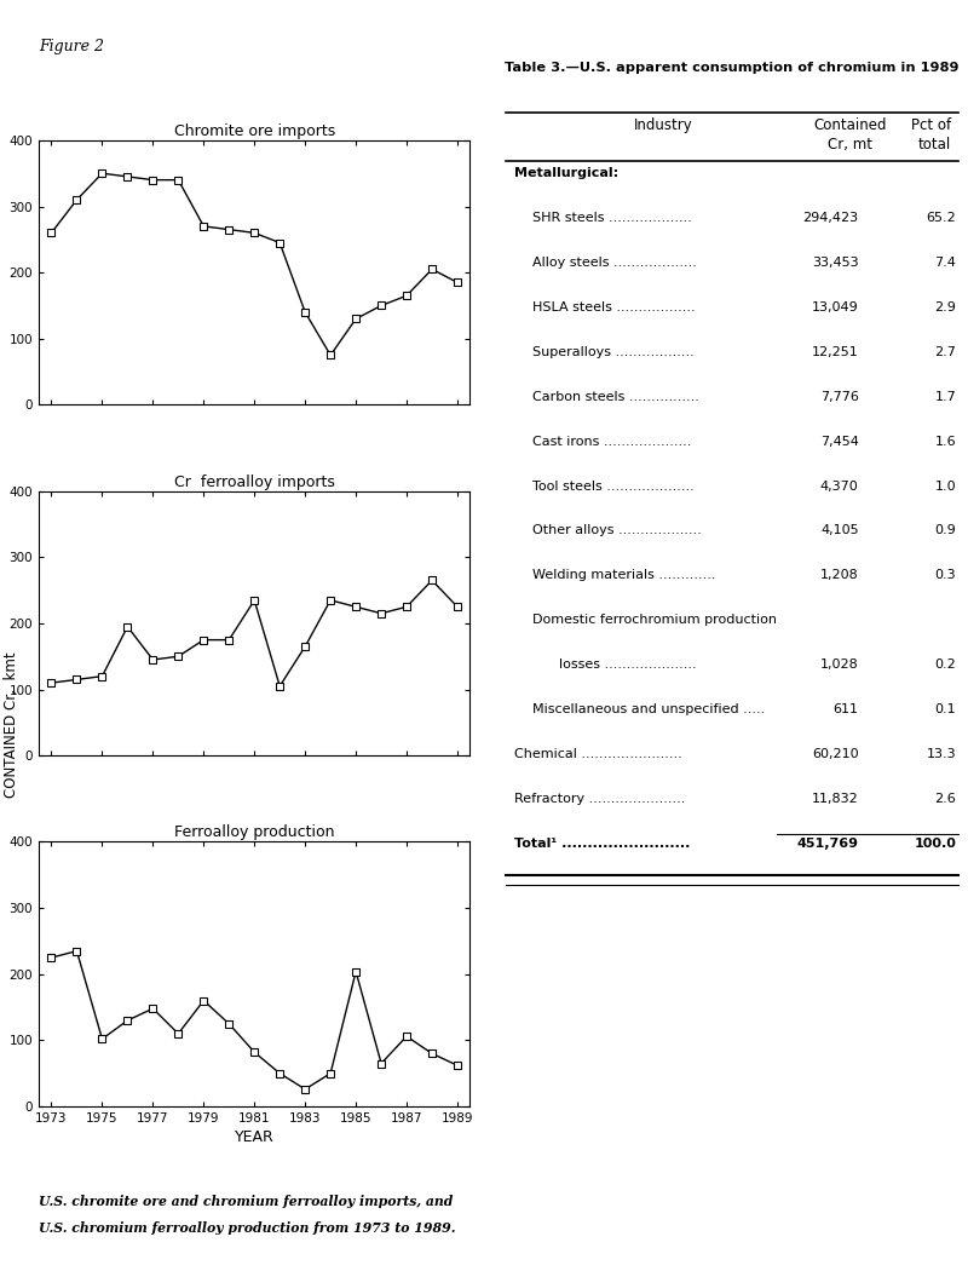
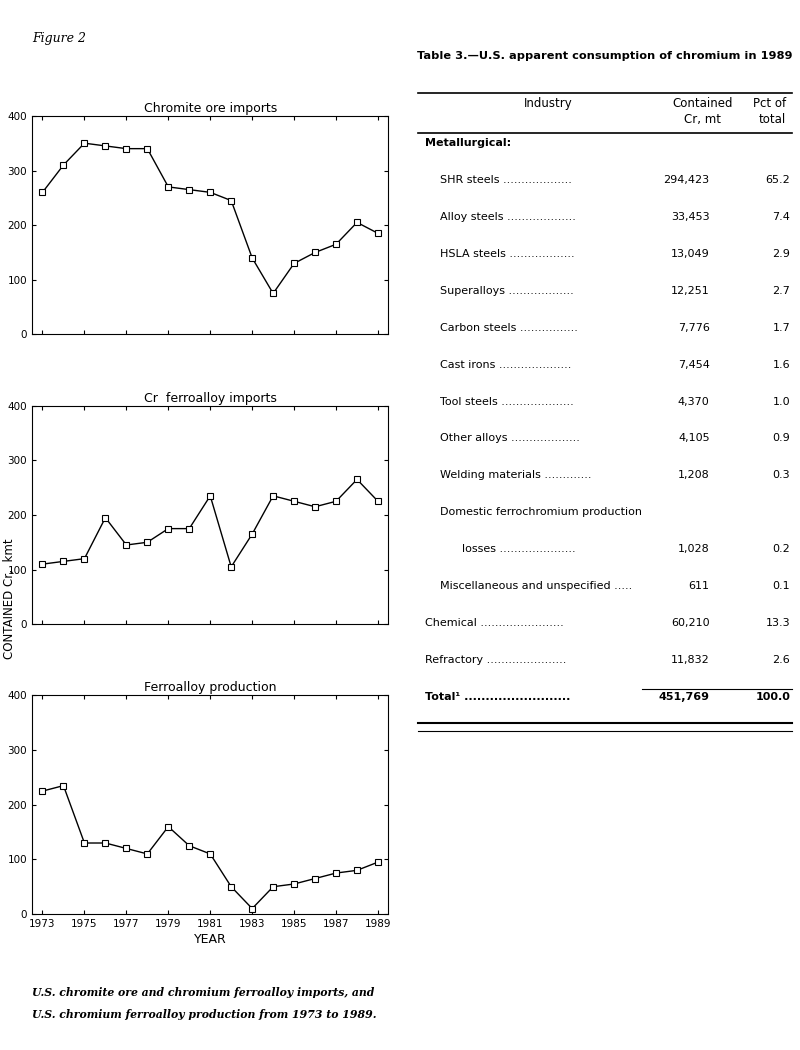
Ferroalloy production/1975: 102 -> 130
Ferroalloy production/1977: 148 -> 120
Ferroalloy production/1981: 82 -> 110
Ferroalloy production/1983: 26 -> 10
Ferroalloy production/1985: 204 -> 55
Ferroalloy production/1987: 106 -> 75
Ferroalloy production/1989: 62 -> 95
